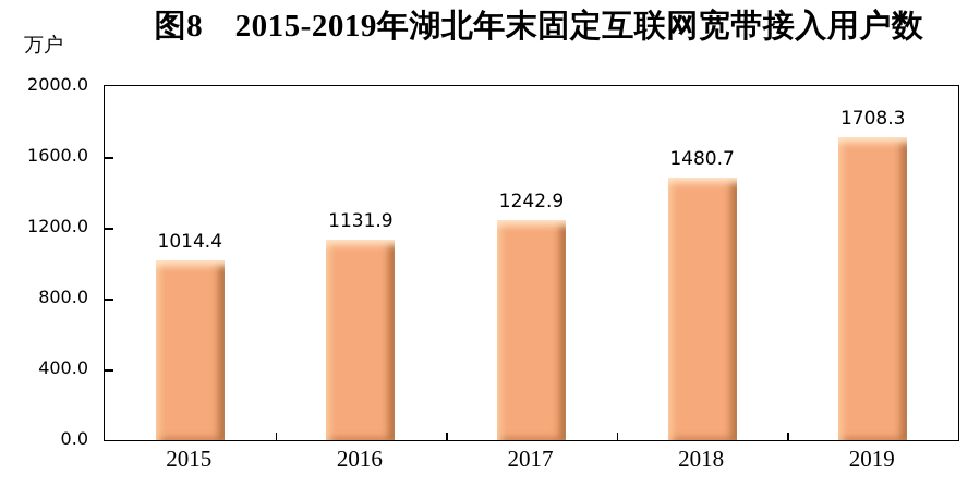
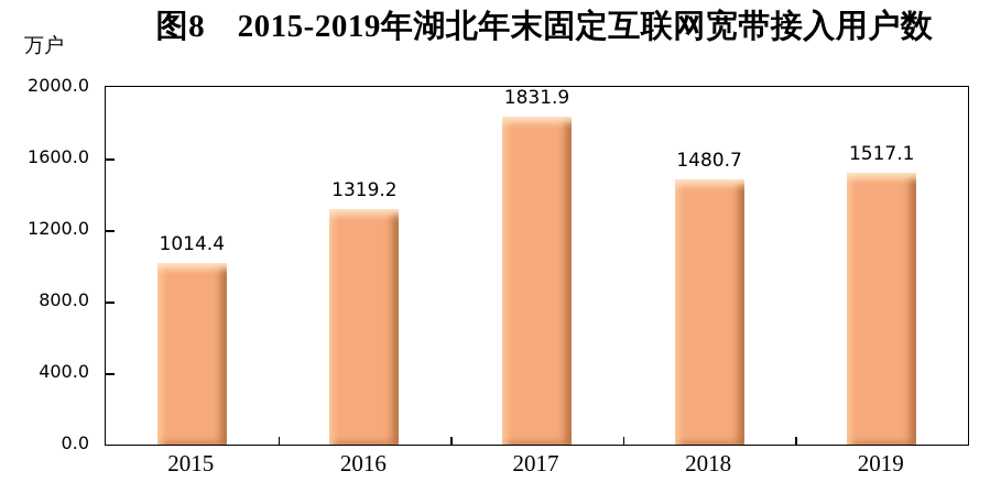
2016: 1131.9 -> 1319.2
2017: 1242.9 -> 1831.9
2019: 1708.3 -> 1517.1
